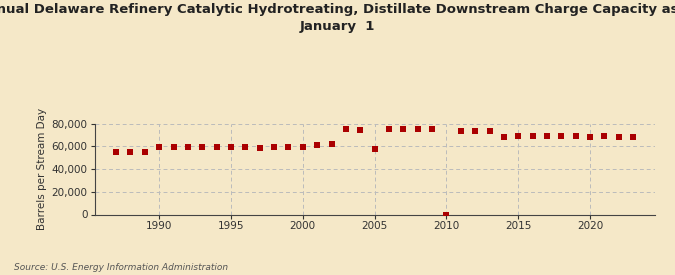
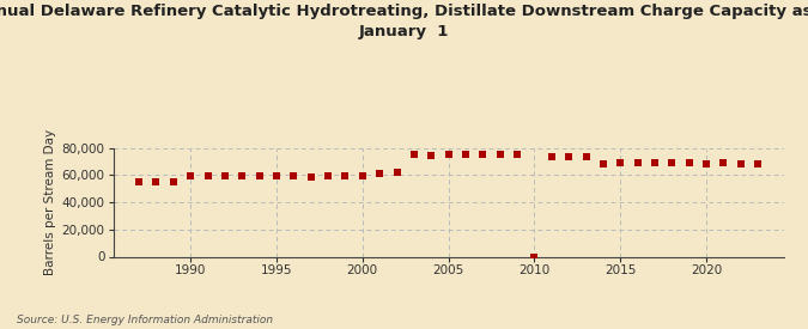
2005: 58,000 -> 75,000
